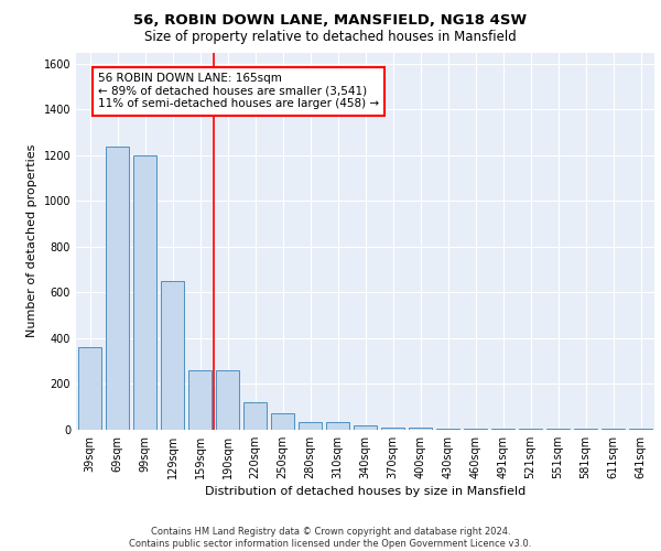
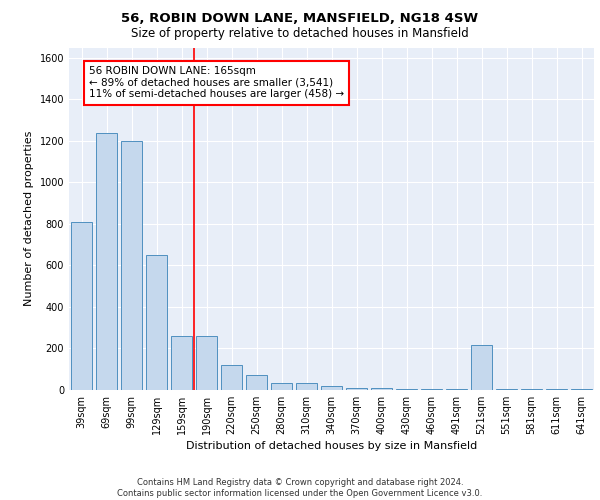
39sqm: 360 -> 810
521sqm: 5 -> 215
